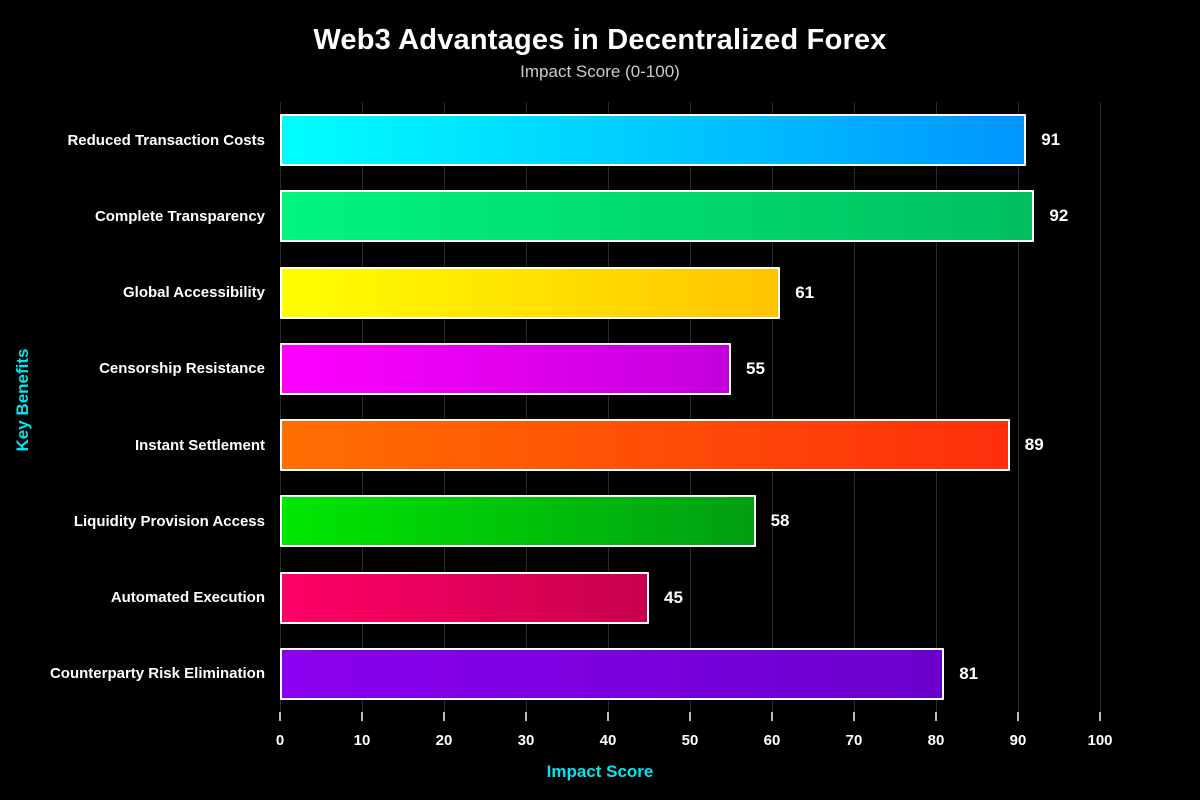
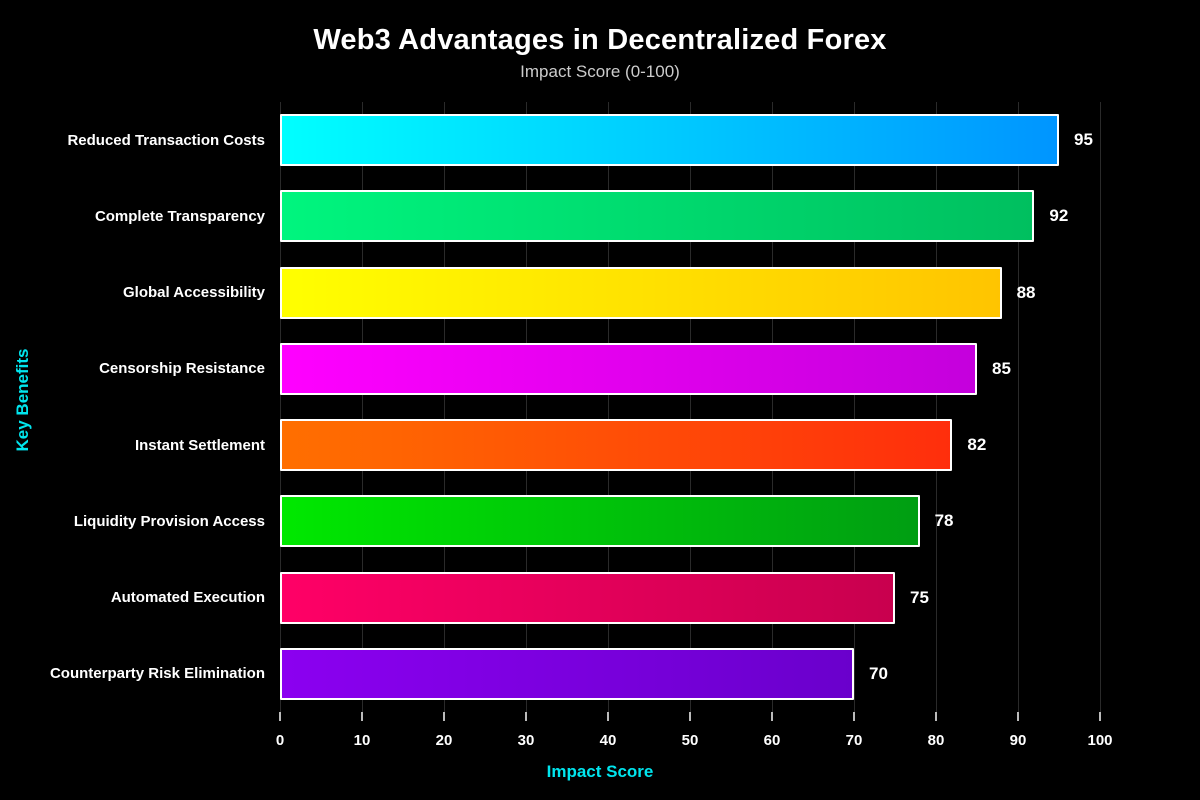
Reduced Transaction Costs: 91 -> 95
Global Accessibility: 61 -> 88
Censorship Resistance: 55 -> 85
Instant Settlement: 89 -> 82
Liquidity Provision Access: 58 -> 78
Automated Execution: 45 -> 75
Counterparty Risk Elimination: 81 -> 70
